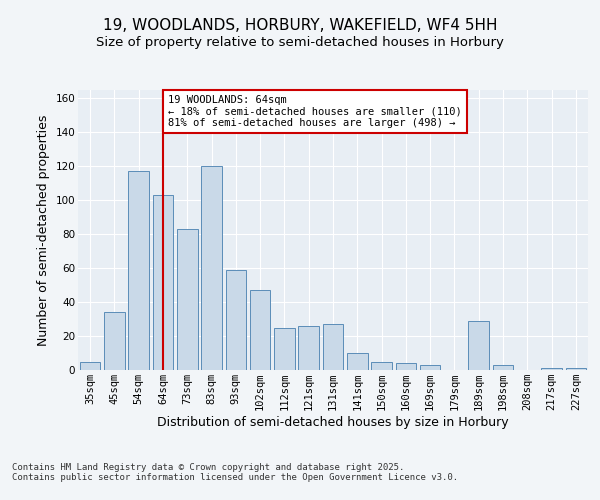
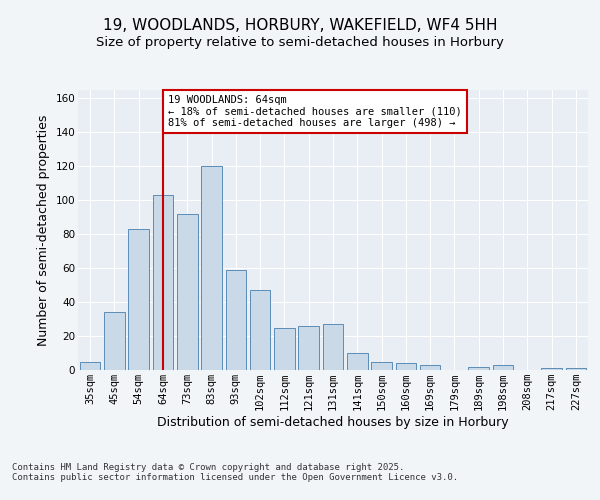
54sqm: 117 -> 83
73sqm: 83 -> 92
189sqm: 29 -> 2
